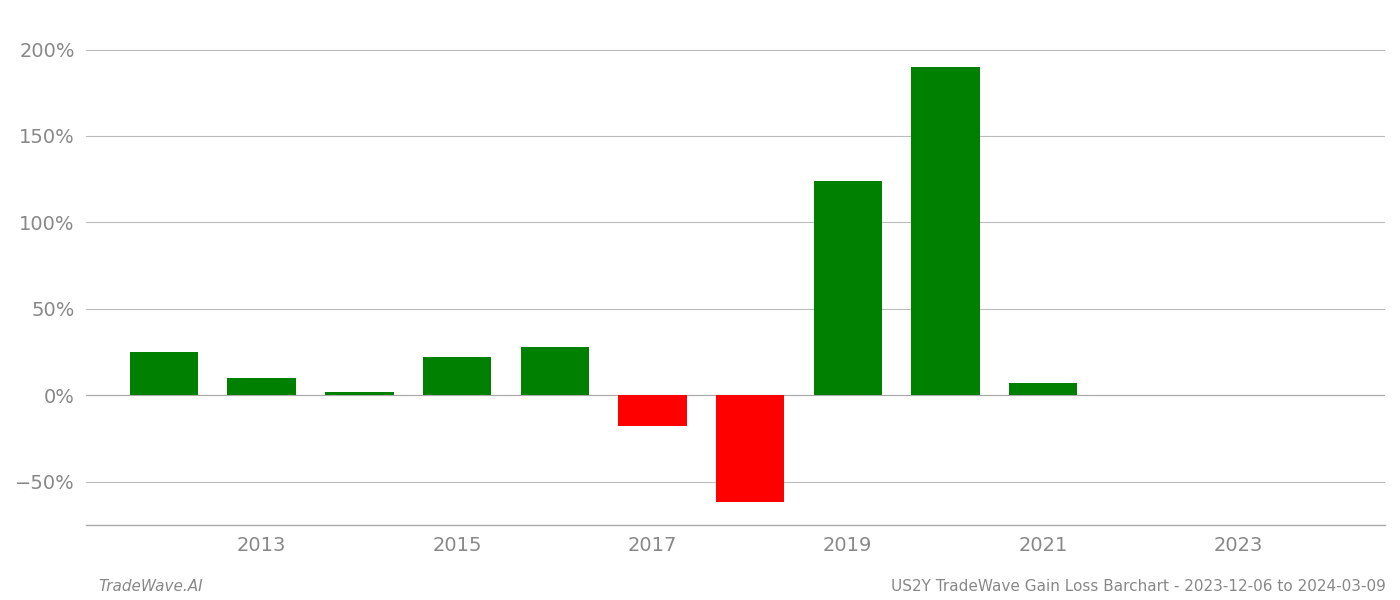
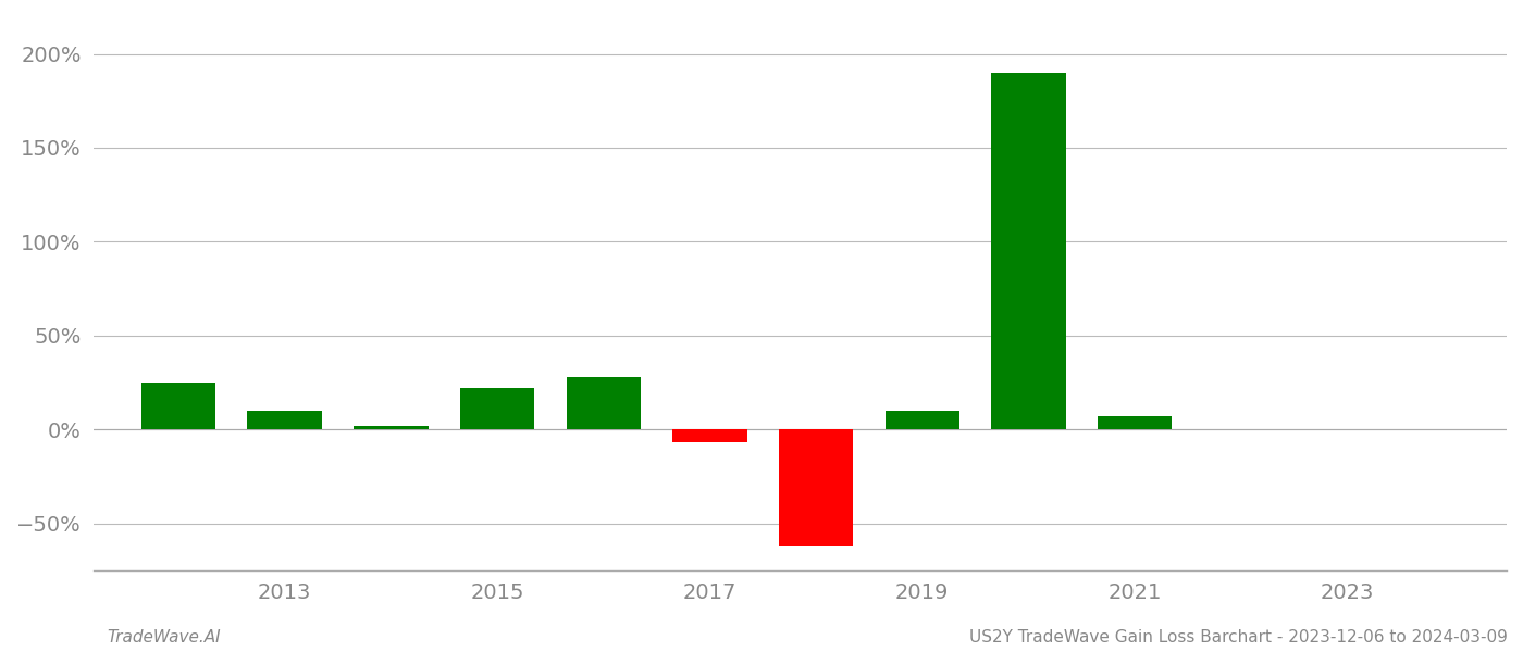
2017: -18% -> -7%
2019: 124% -> 10%
